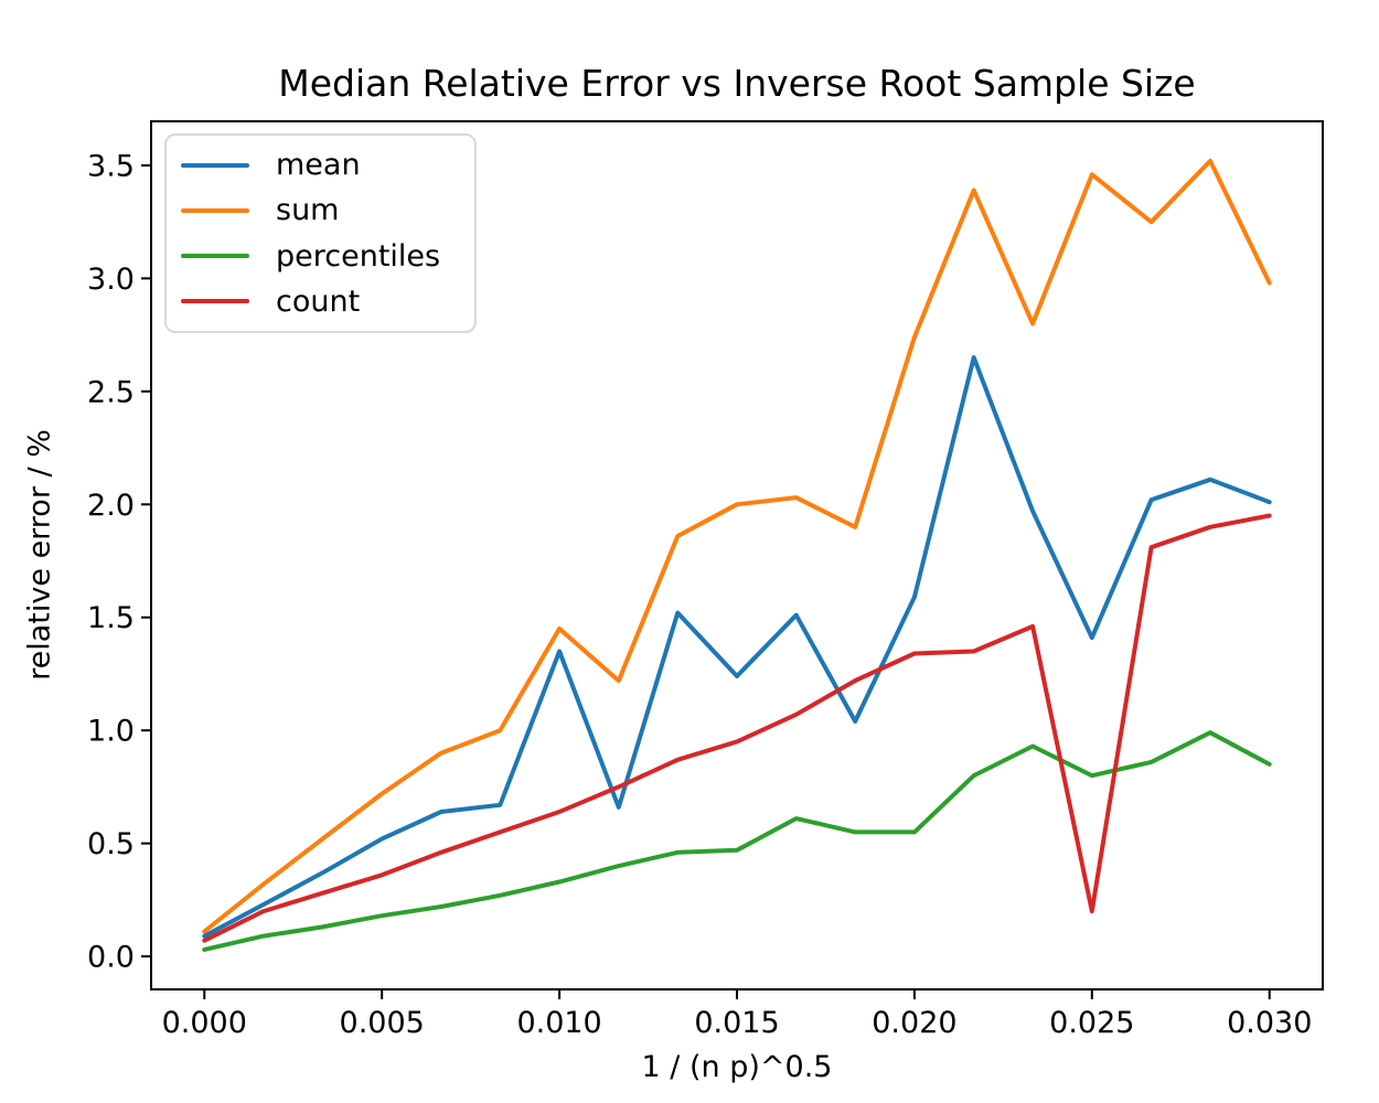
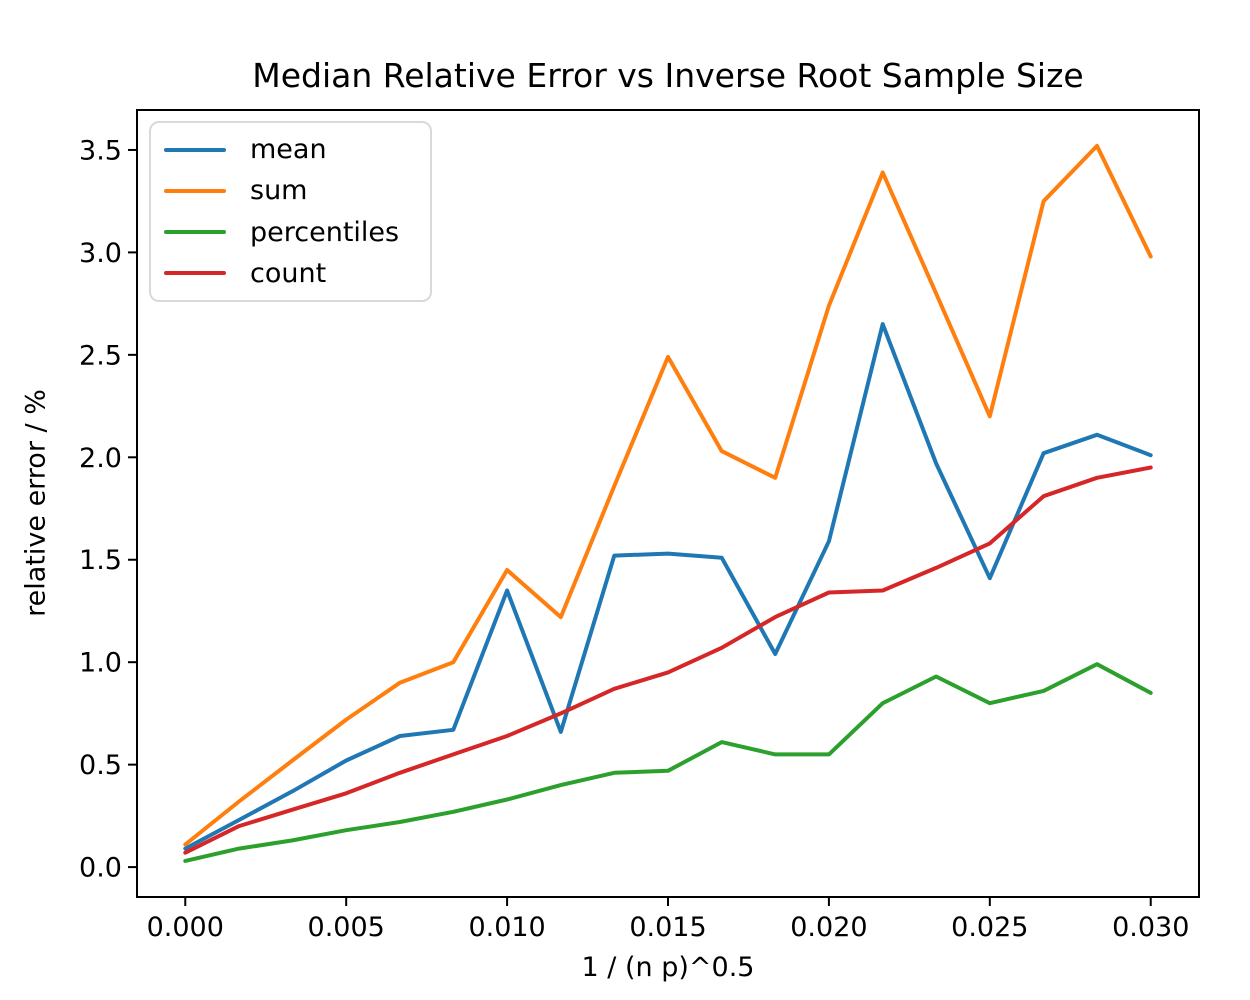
mean/0.015: 1.24 -> 1.53
sum/0.015: 2.00 -> 2.49
sum/0.025: 3.46 -> 2.20
count/0.025: 0.20 -> 1.58
